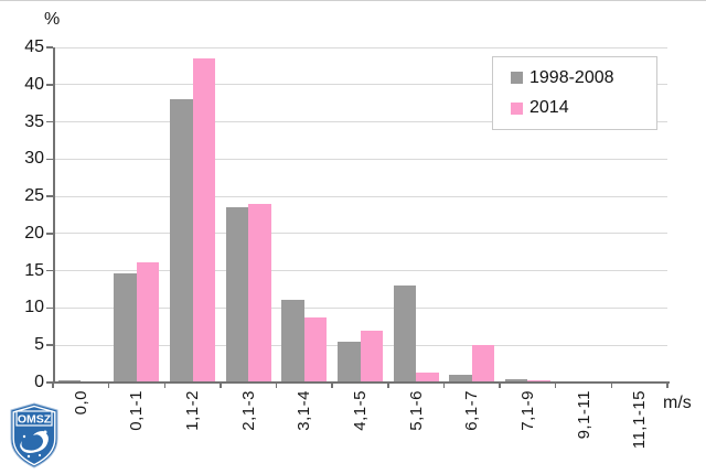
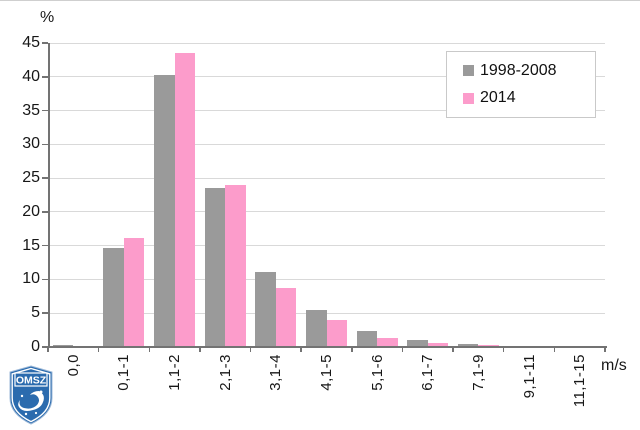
1998-2008/1,1-2: 38 -> 40
2014/4,1-5: 7 -> 4
1998-2008/5,1-6: 13 -> 2
2014/6,1-7: 5 -> 1
